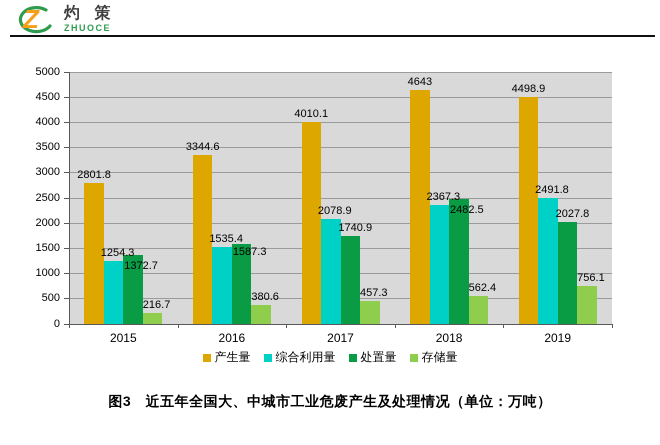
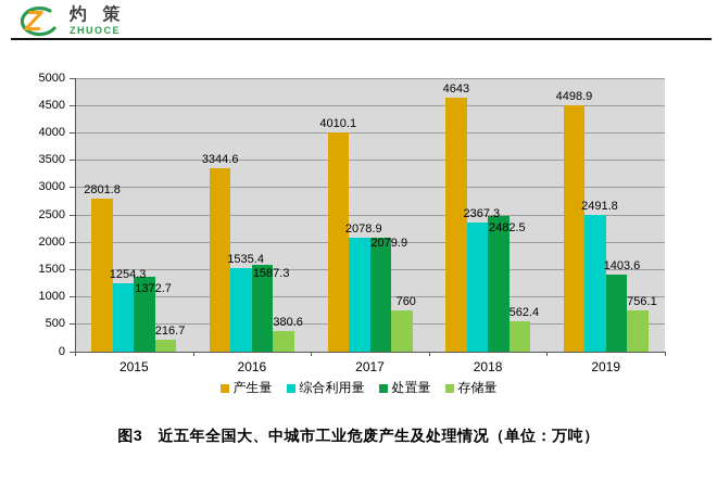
处置量/2017: 1740.9 -> 2079.9
存储量/2017: 457.3 -> 760
处置量/2019: 2027.8 -> 1403.6
